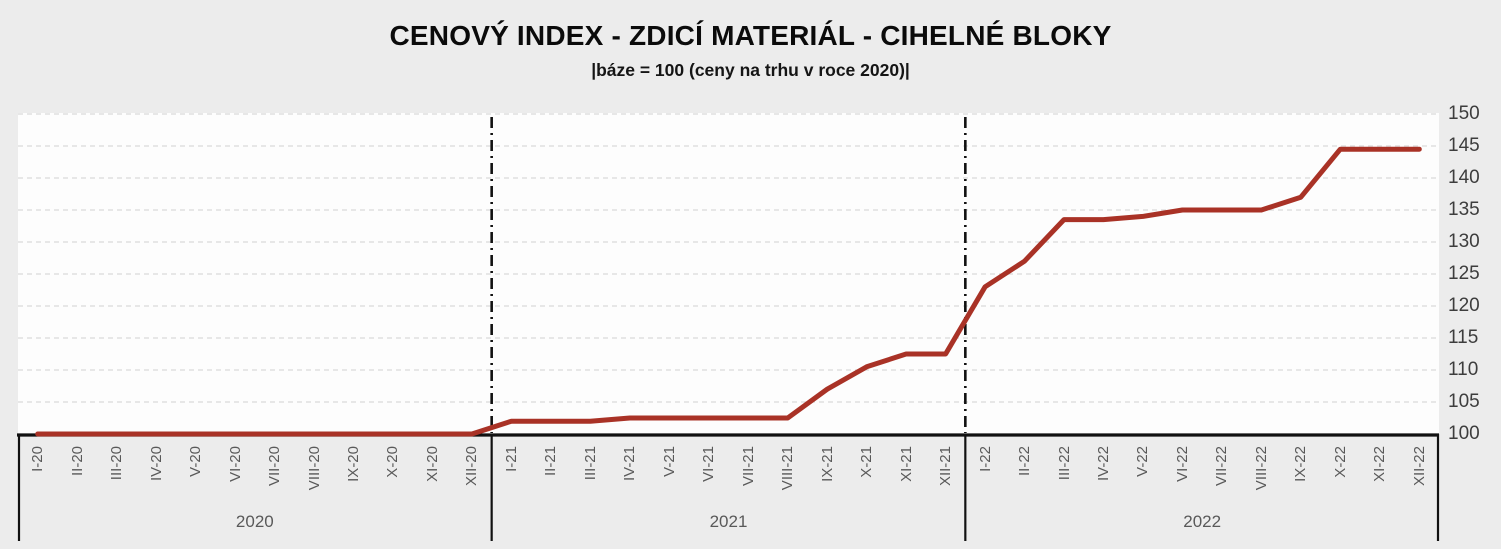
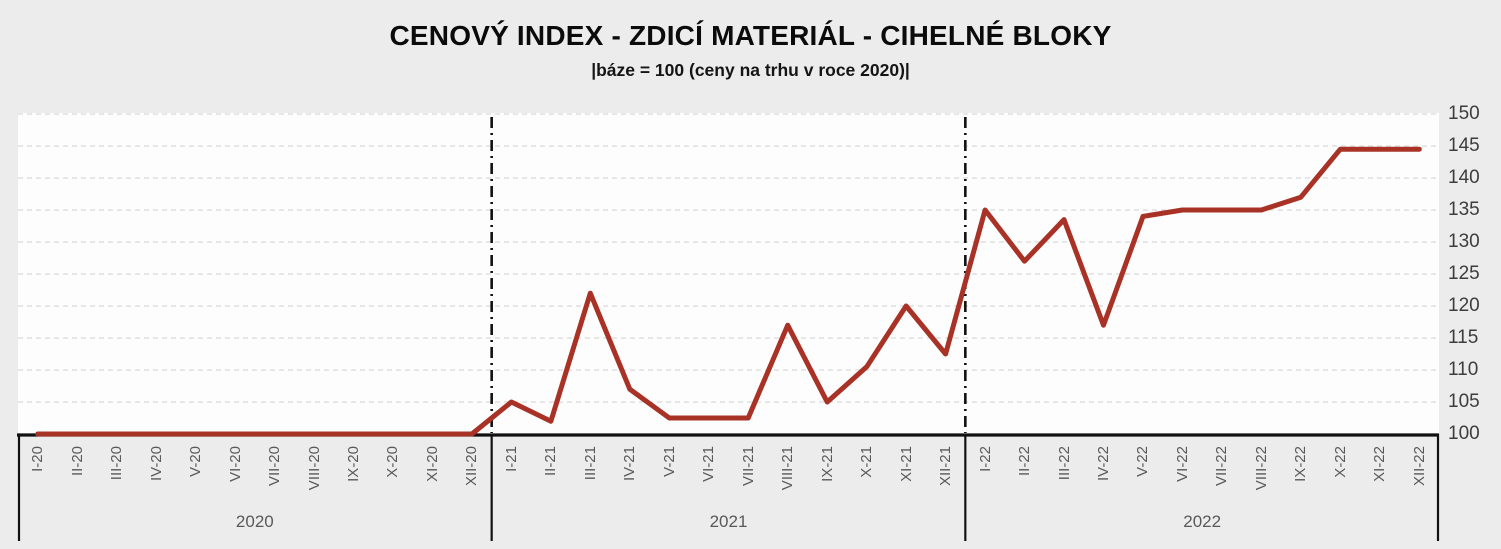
I-21: 102 -> 105
III-21: 102 -> 122
IV-21: 102 -> 107
VIII-21: 102 -> 117
IX-21: 107 -> 105
XI-21: 112 -> 120
I-22: 123 -> 135
IV-22: 134 -> 117
